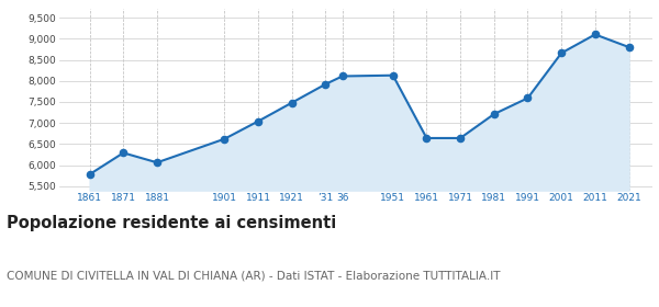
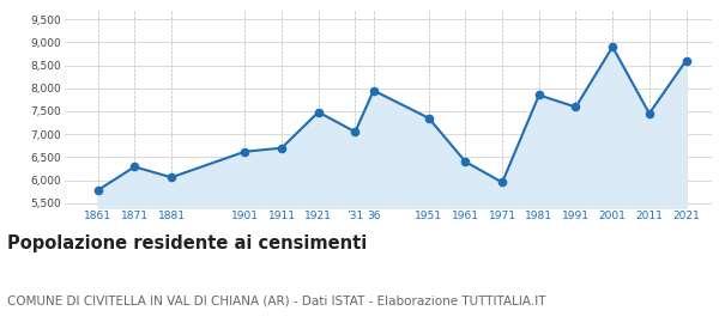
1911: 7,040 -> 6,700
’31: 7,920 -> 7,050
36: 8,110 -> 7,950
1951: 8,130 -> 7,350
1961: 6,640 -> 6,400
1971: 6,640 -> 5,950
1981: 7,210 -> 7,850
2001: 8,660 -> 8,900
2011: 9,100 -> 7,450
2021: 8,800 -> 8,600
